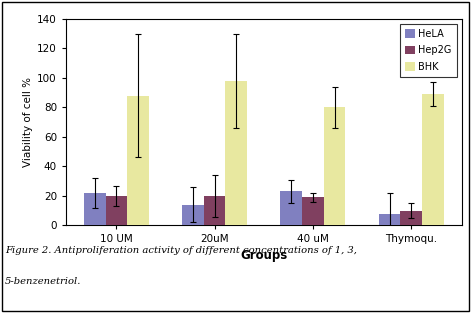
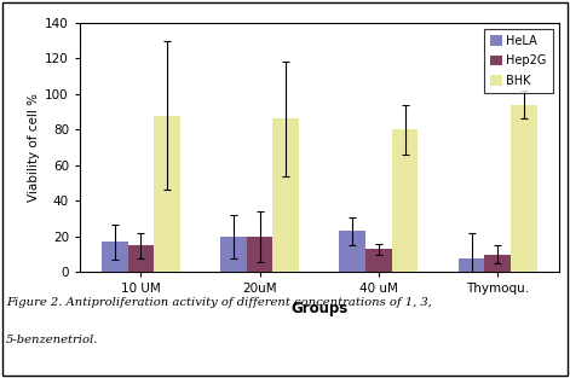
HeLA/10 UM: 22 -> 17
Hep2G/10 UM: 20 -> 15
HeLA/20uM: 14 -> 20
BHK/20uM: 98 -> 86
Hep2G/40 uM: 19 -> 13
BHK/Thymoqu.: 89 -> 94
